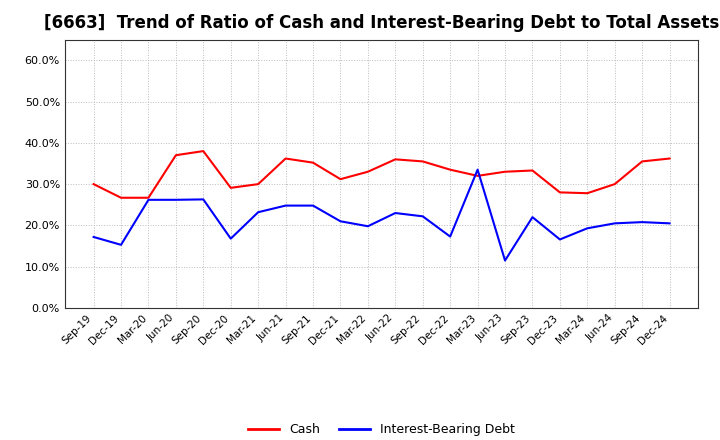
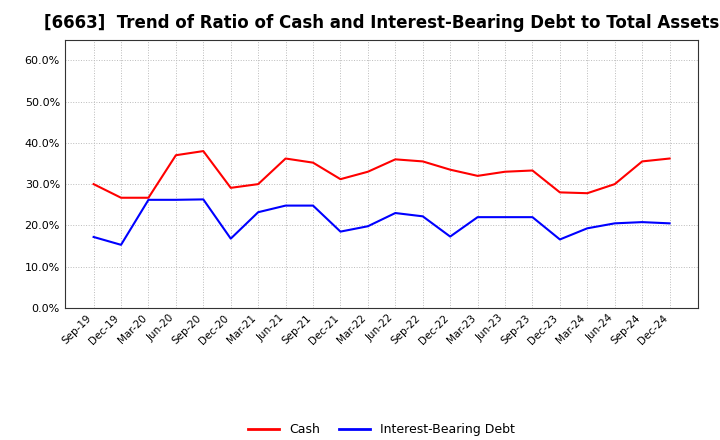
Interest-Bearing Debt/Dec-21: 21.0% -> 18.5%
Interest-Bearing Debt/Mar-23: 33.5% -> 22.0%
Interest-Bearing Debt/Jun-23: 11.5% -> 22.0%
